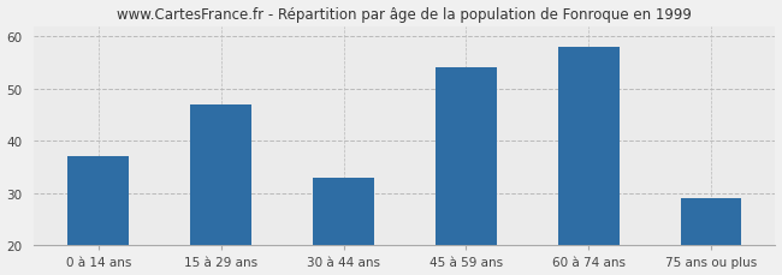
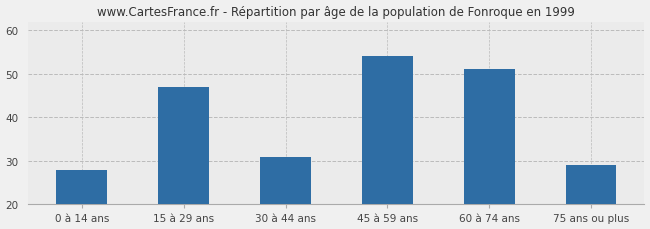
0 à 14 ans: 37 -> 28
30 à 44 ans: 33 -> 31
60 à 74 ans: 58 -> 51
